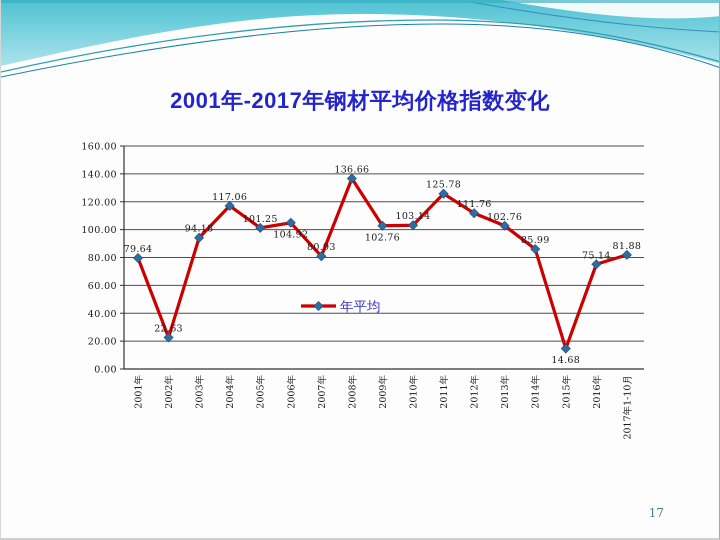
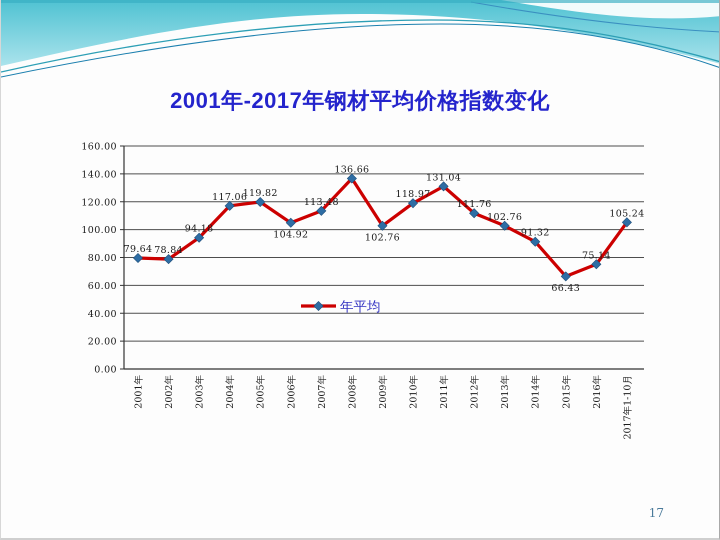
2002年: 22.63 -> 78.84
2005年: 101.25 -> 119.82
2007年: 80.93 -> 113.48
2010年: 103.14 -> 118.97
2011年: 125.78 -> 131.04
2014年: 85.99 -> 91.32
2015年: 14.68 -> 66.43
2017年1-10月: 81.88 -> 105.24
